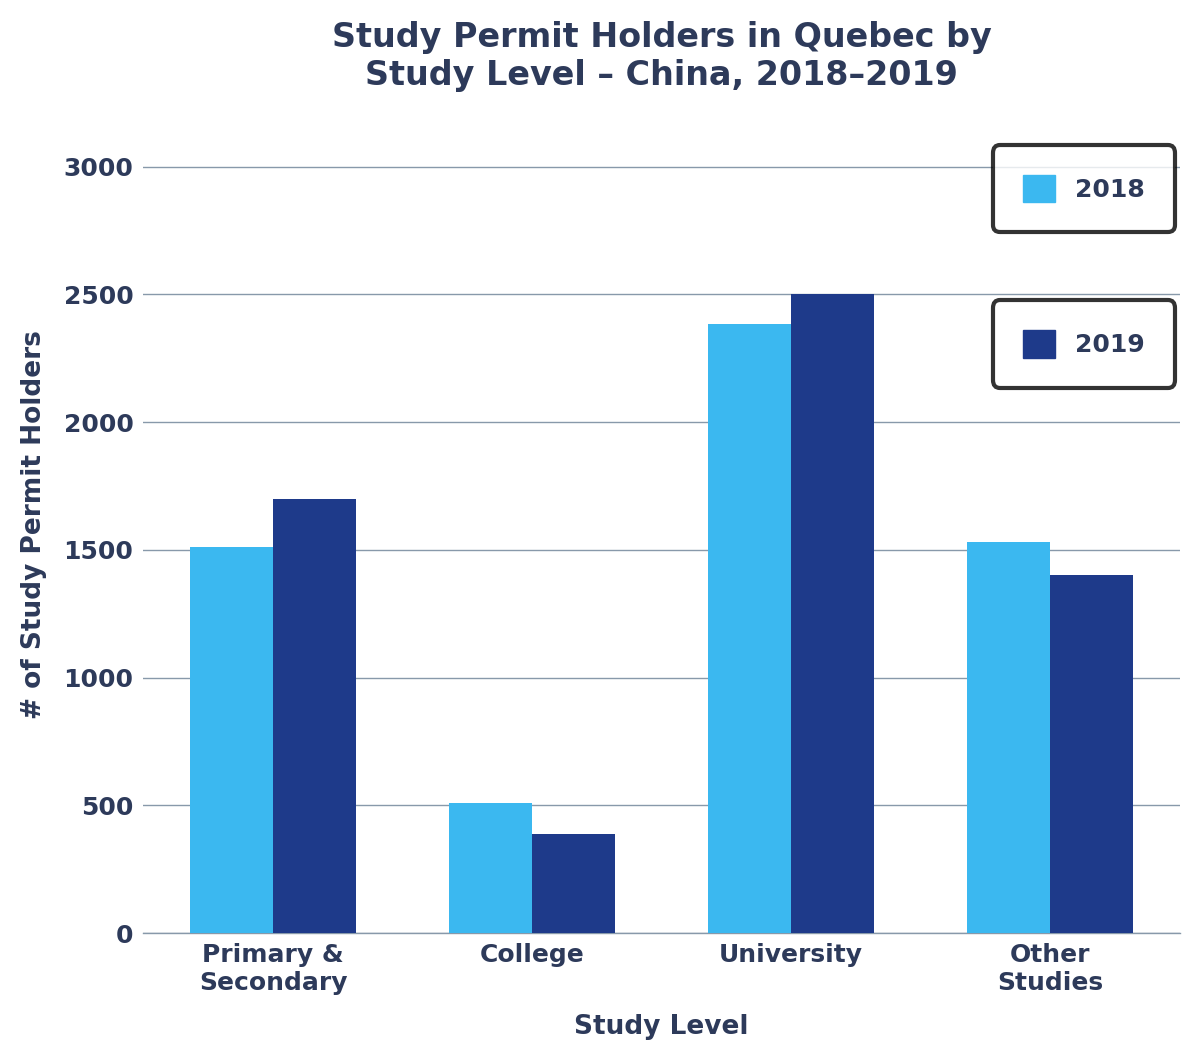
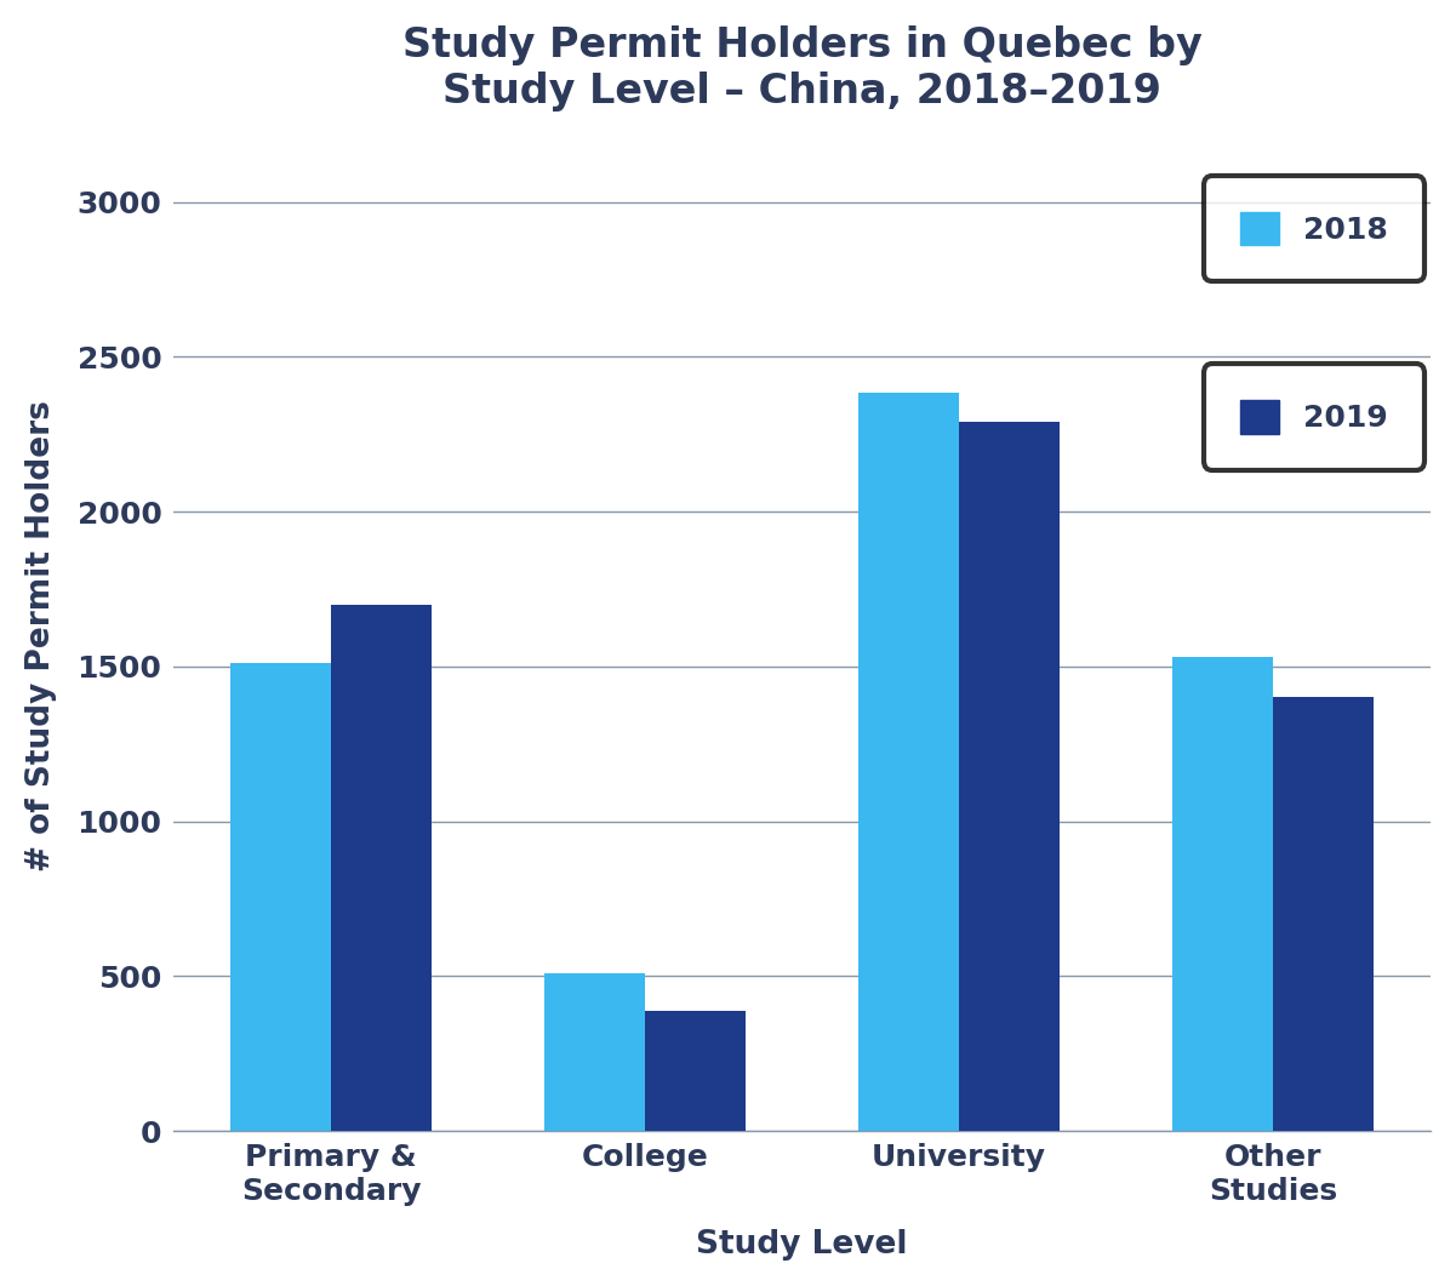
2019/University: 2500 -> 2290
